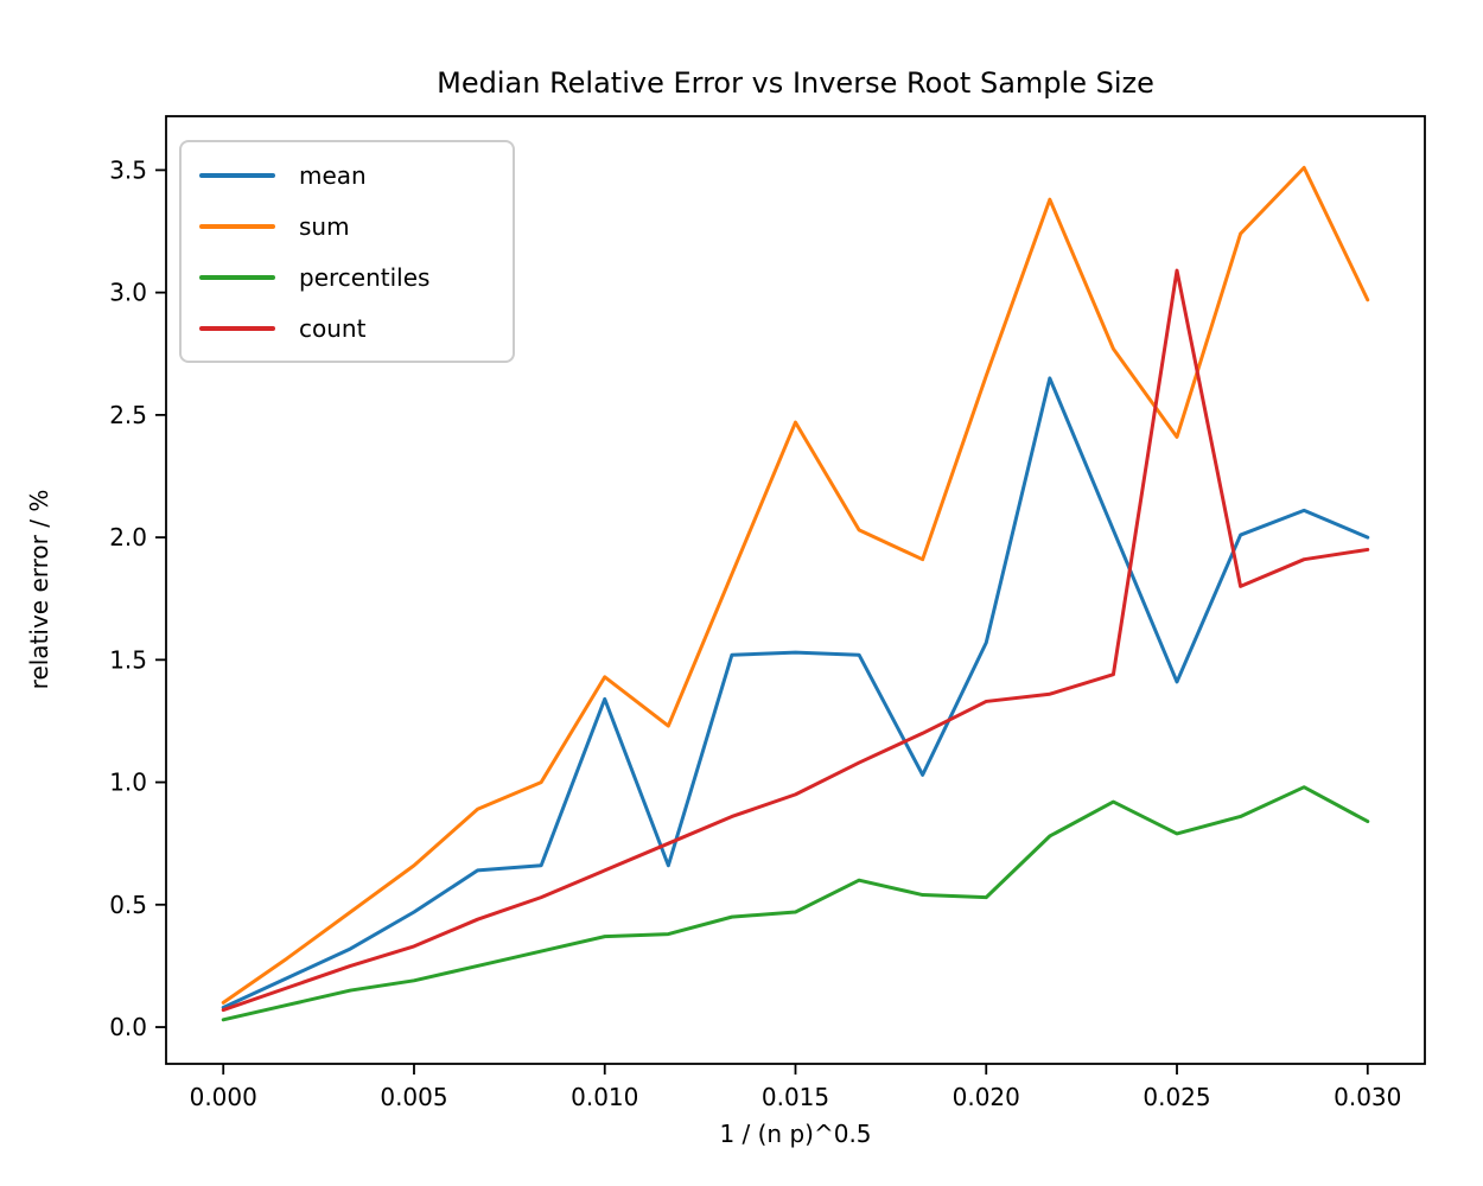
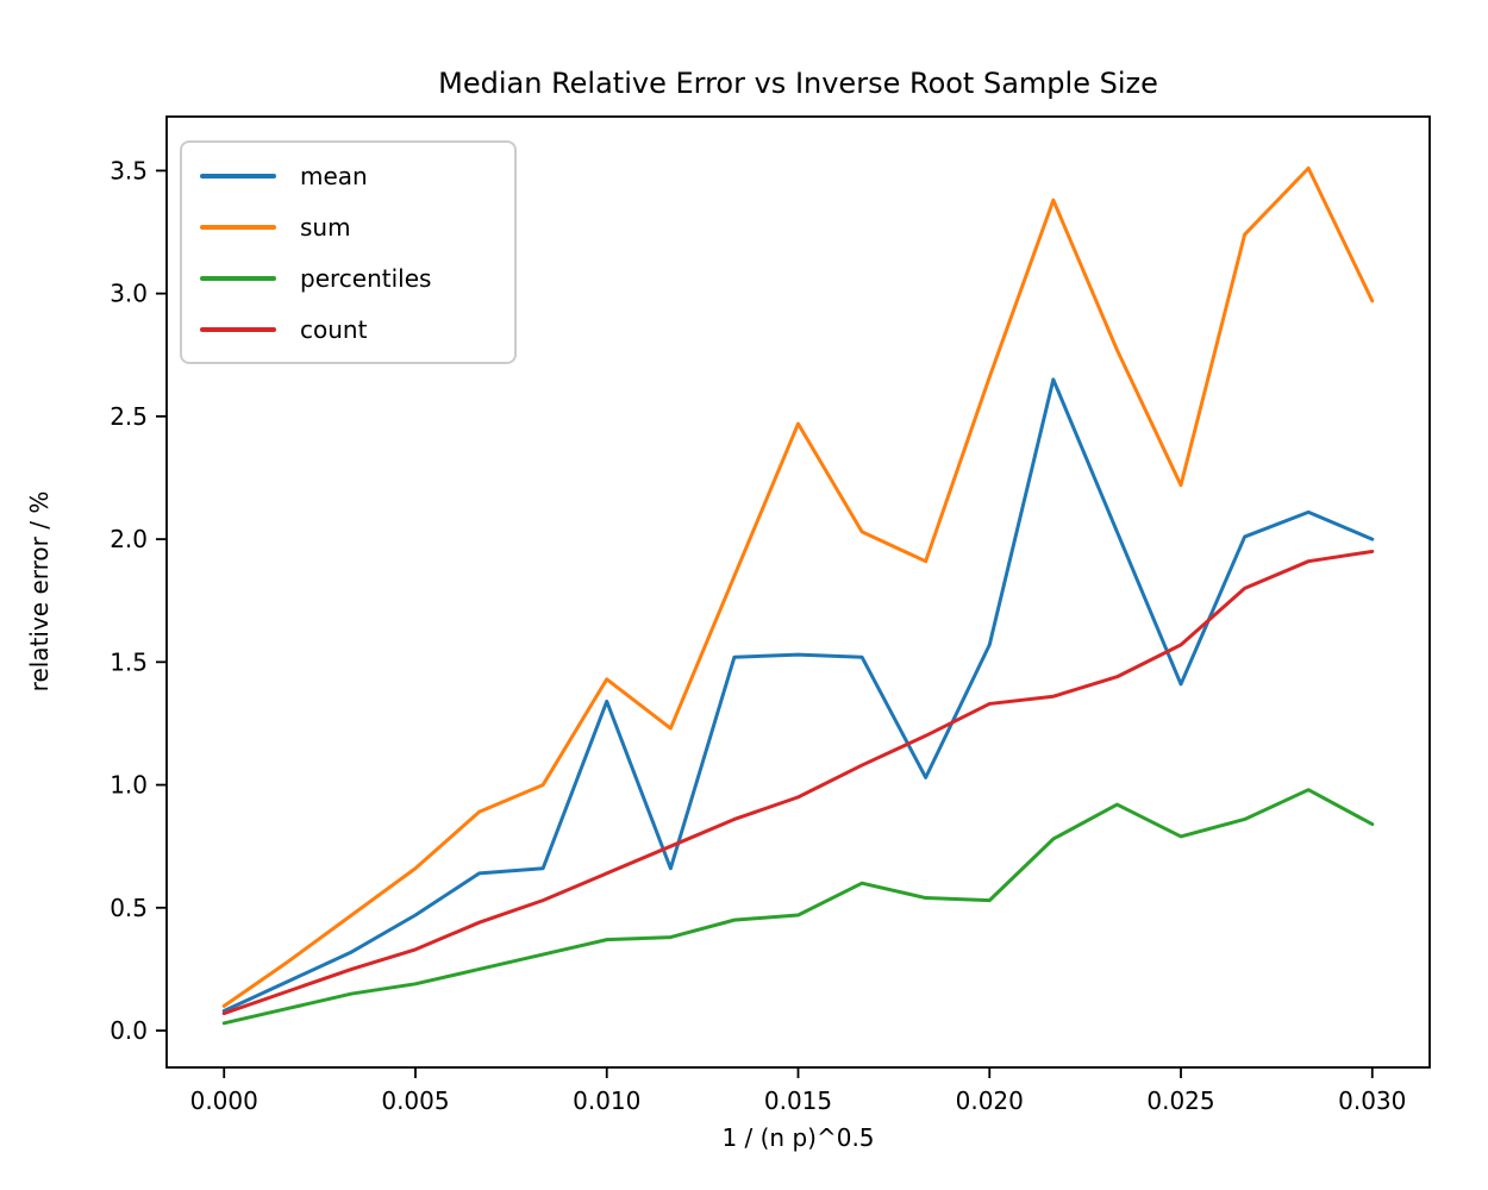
sum/0.025: 2.41 -> 2.22
count/0.025: 3.09 -> 1.57
